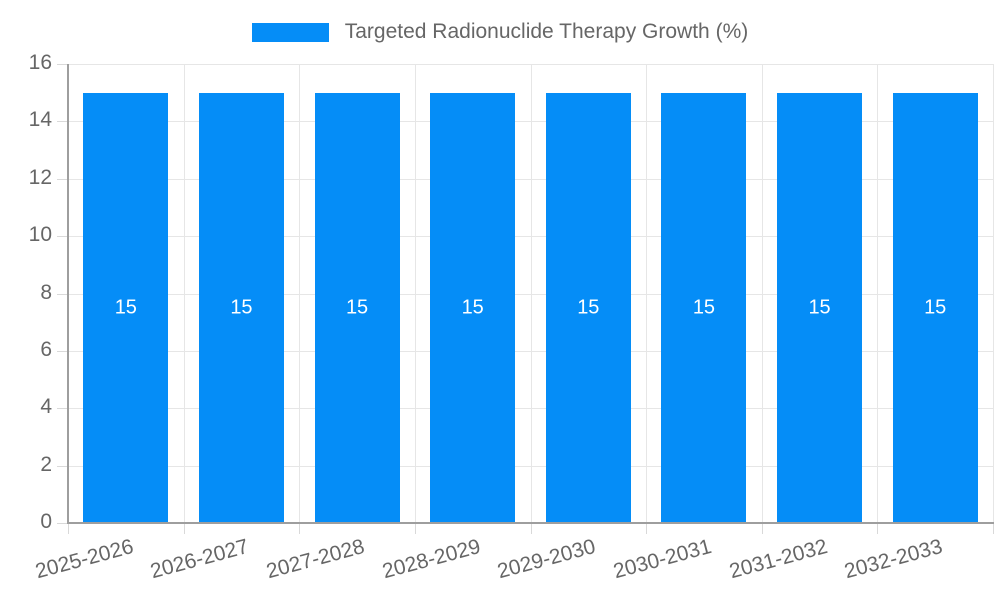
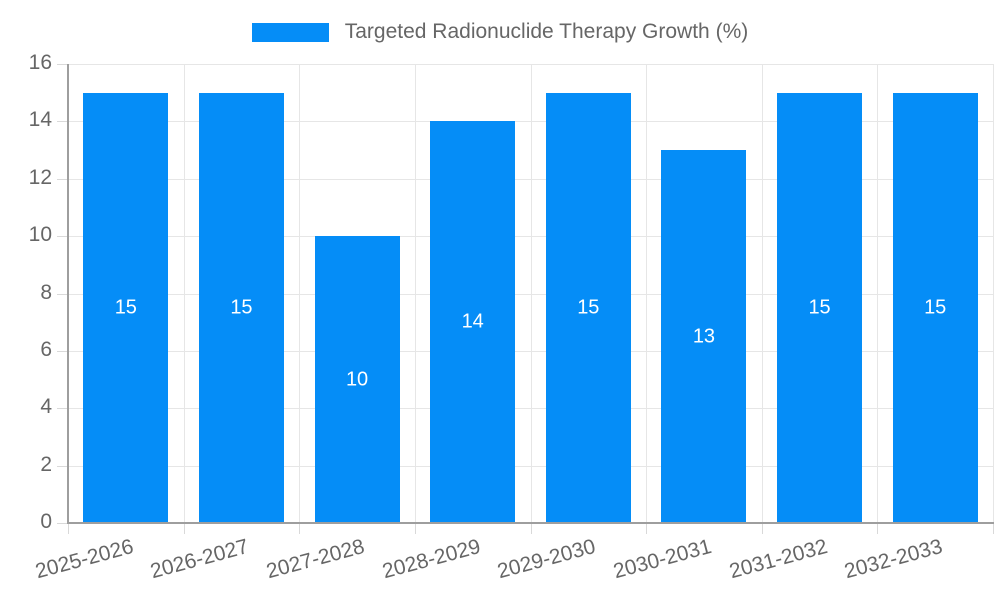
2027-2028: 15 -> 10
2028-2029: 15 -> 14
2030-2031: 15 -> 13
